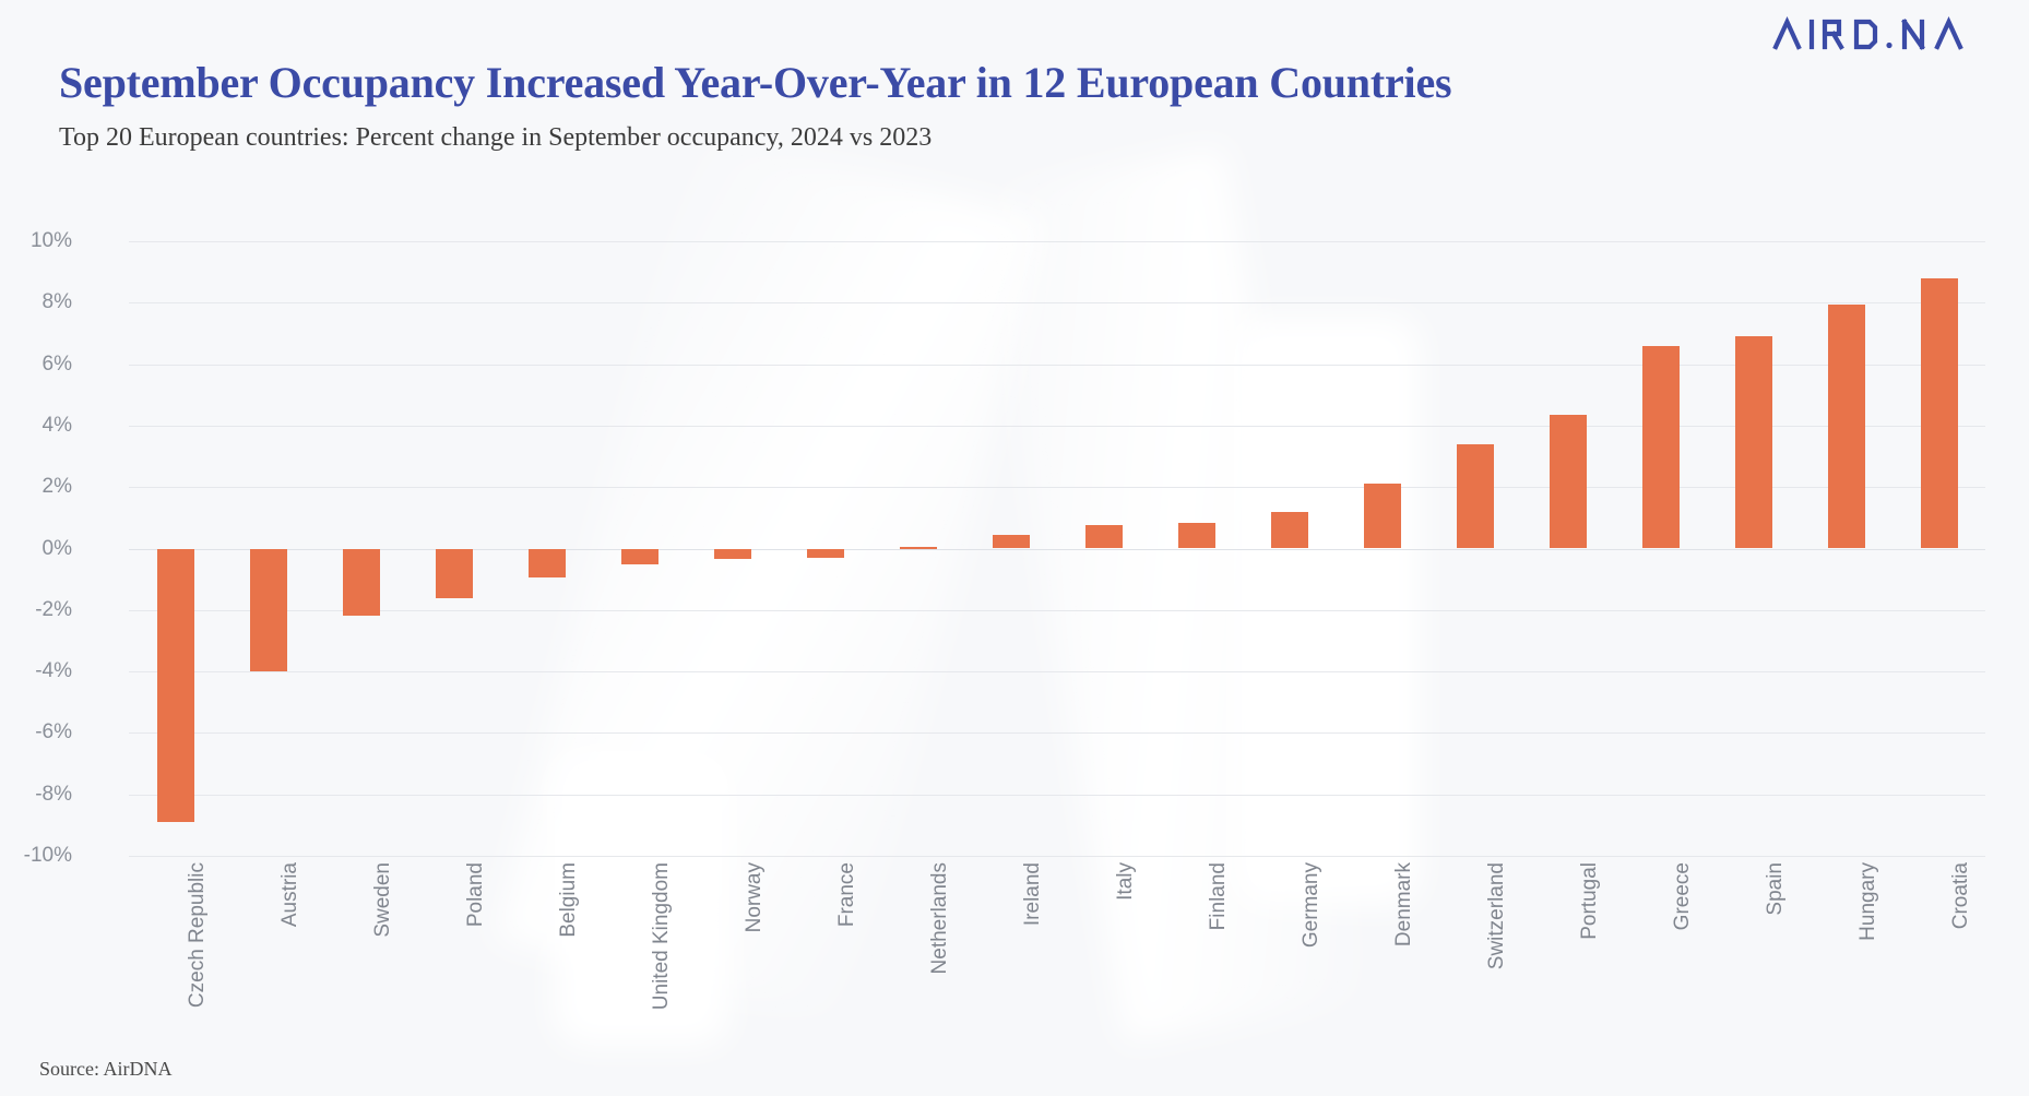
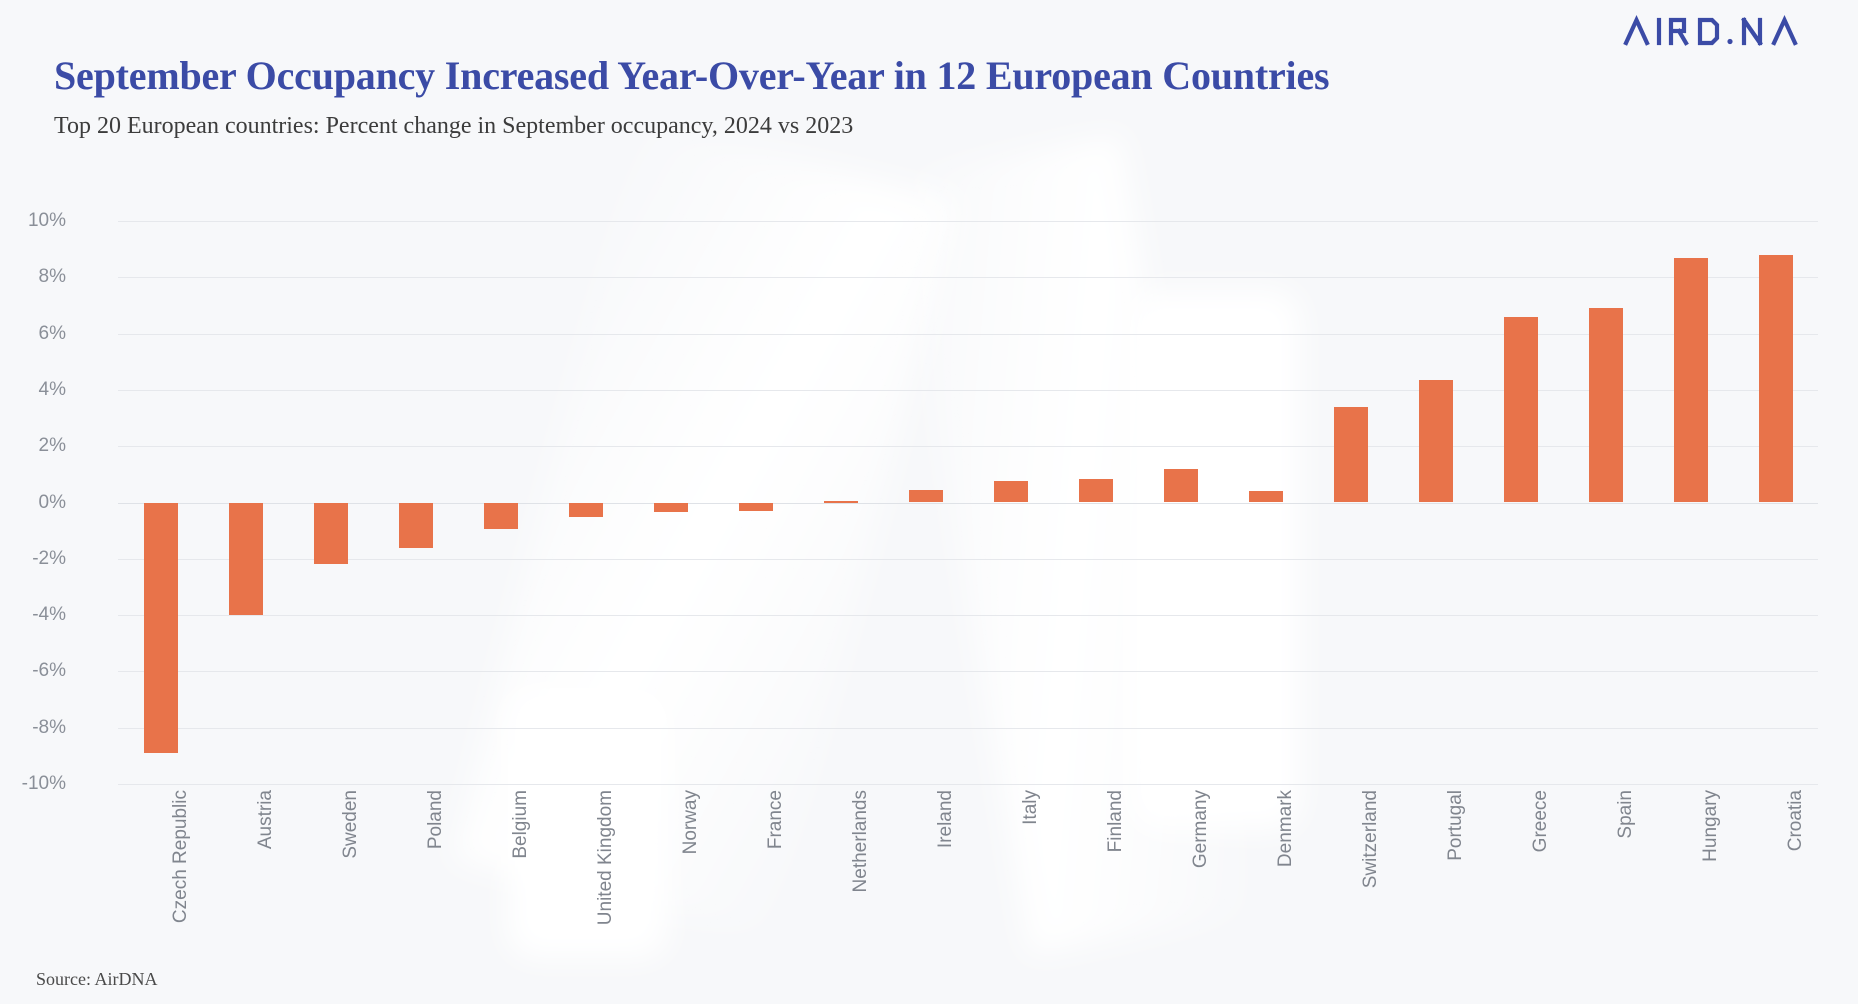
Denmark: 2.1% -> 0.4%
Hungary: 8.0% -> 8.7%
